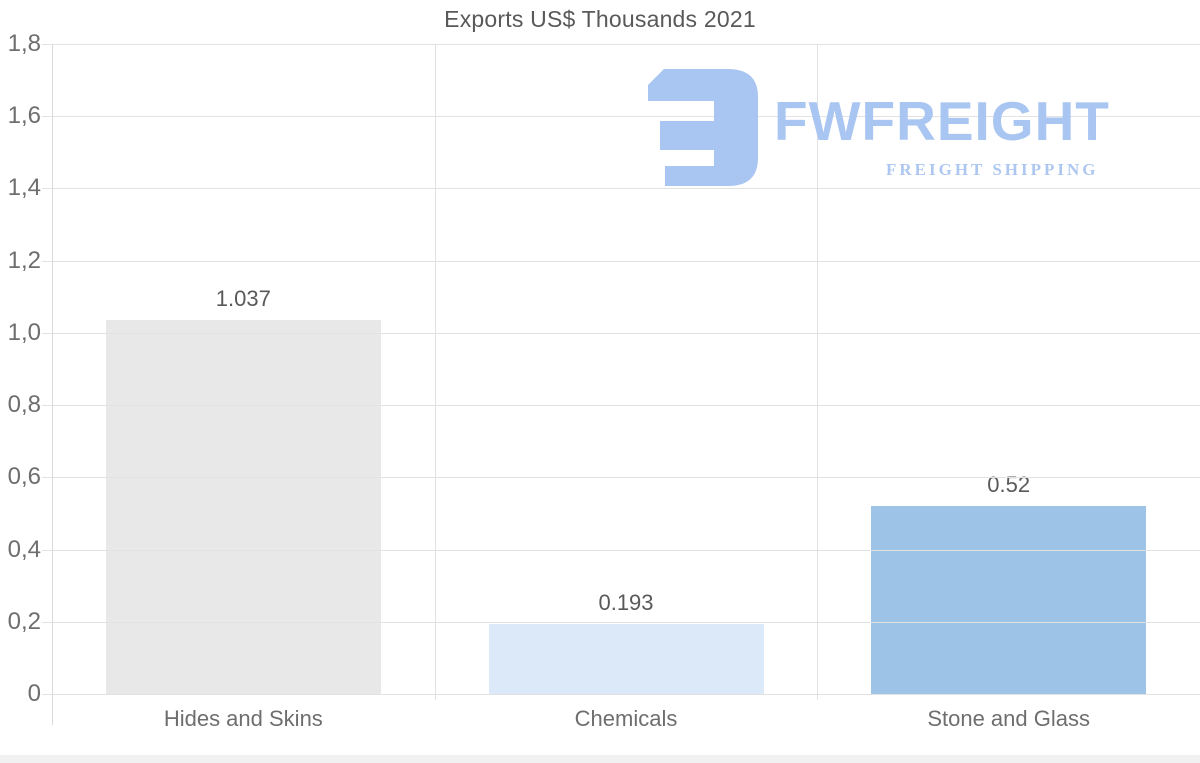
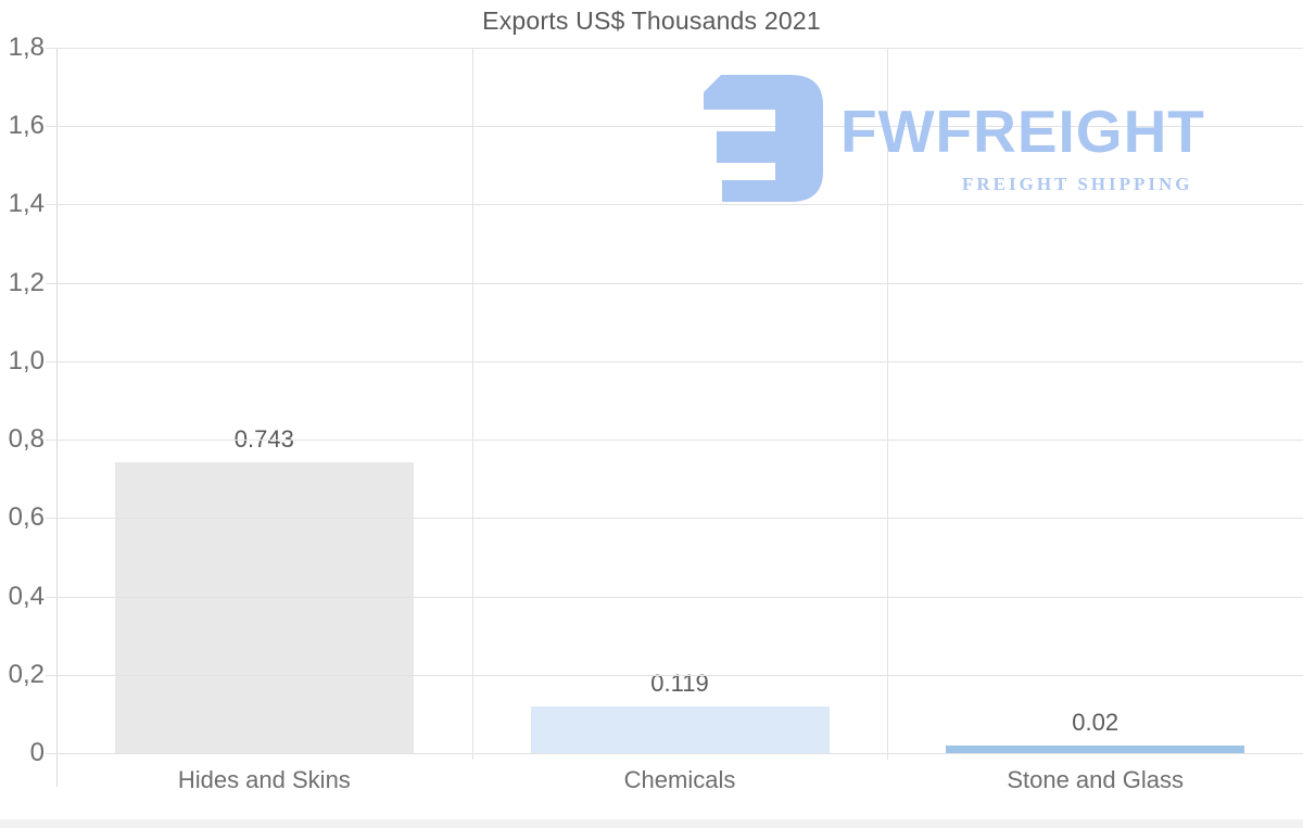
Hides and Skins: 1.037 -> 0.743
Chemicals: 0.193 -> 0.119
Stone and Glass: 0.52 -> 0.02
